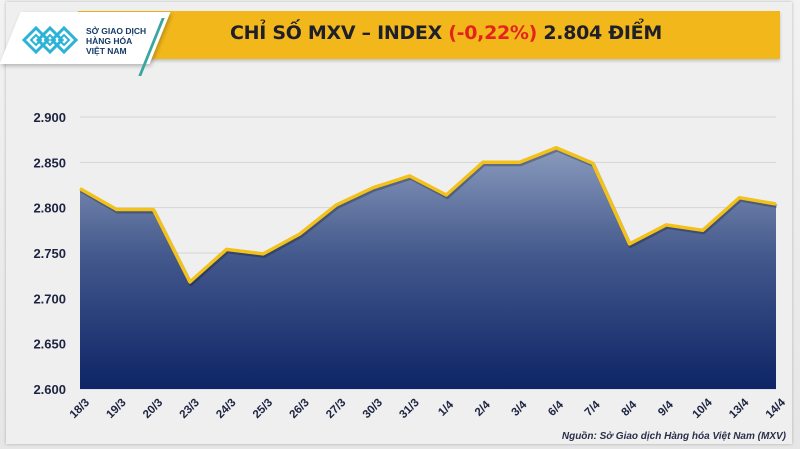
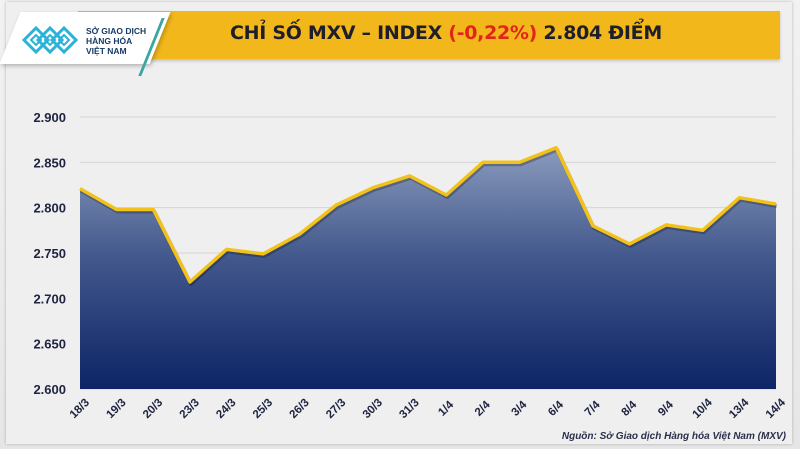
7/4: 2850 -> 2780
